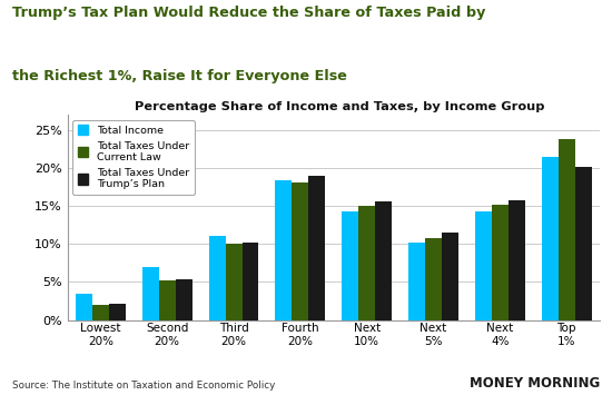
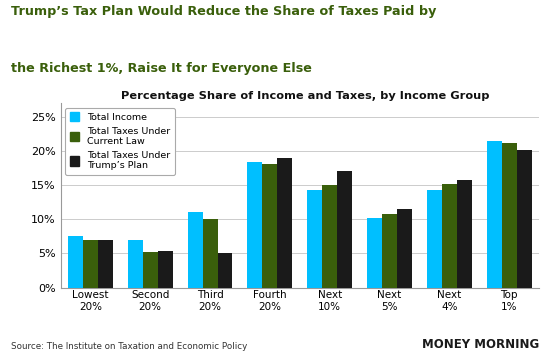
Total Income/Lowest 20%: 3.5% -> 7.6%
Total Taxes Under Current Law/Lowest 20%: 2.0% -> 7.0%
Total Taxes Under Trump’s Plan/Lowest 20%: 2.2% -> 7.0%
Total Taxes Under Trump’s Plan/Third 20%: 10.2% -> 5.0%
Total Taxes Under Trump’s Plan/Next 10%: 15.6% -> 17.0%
Total Taxes Under Current Law/Top 1%: 23.8% -> 21.2%
